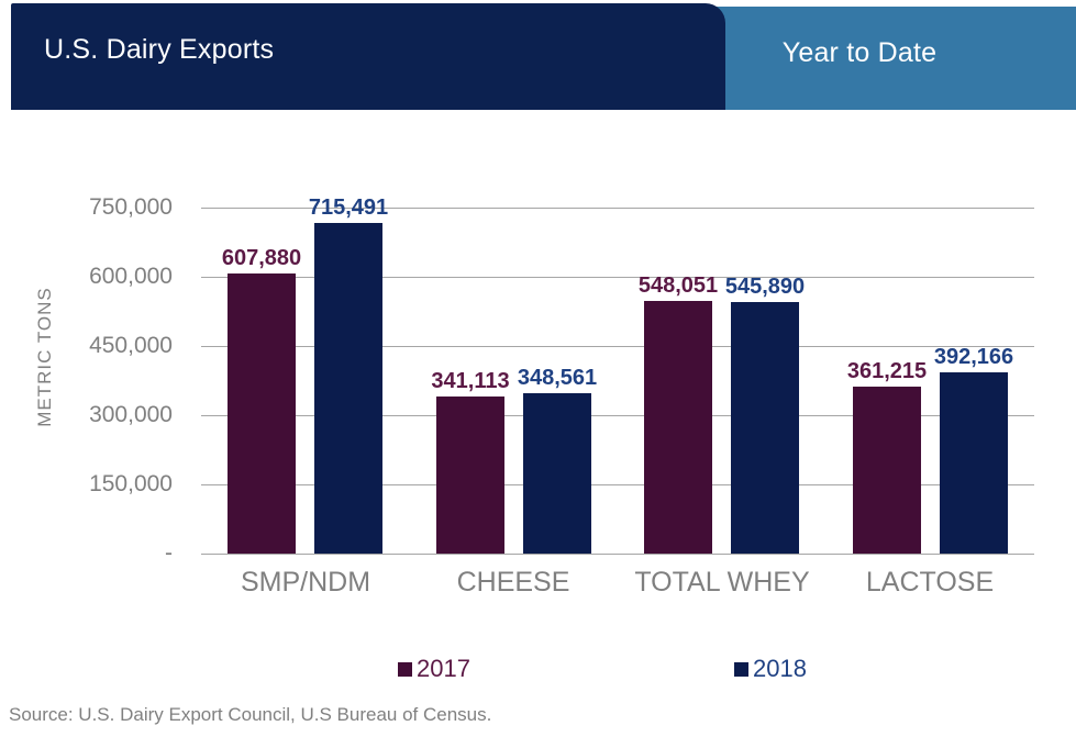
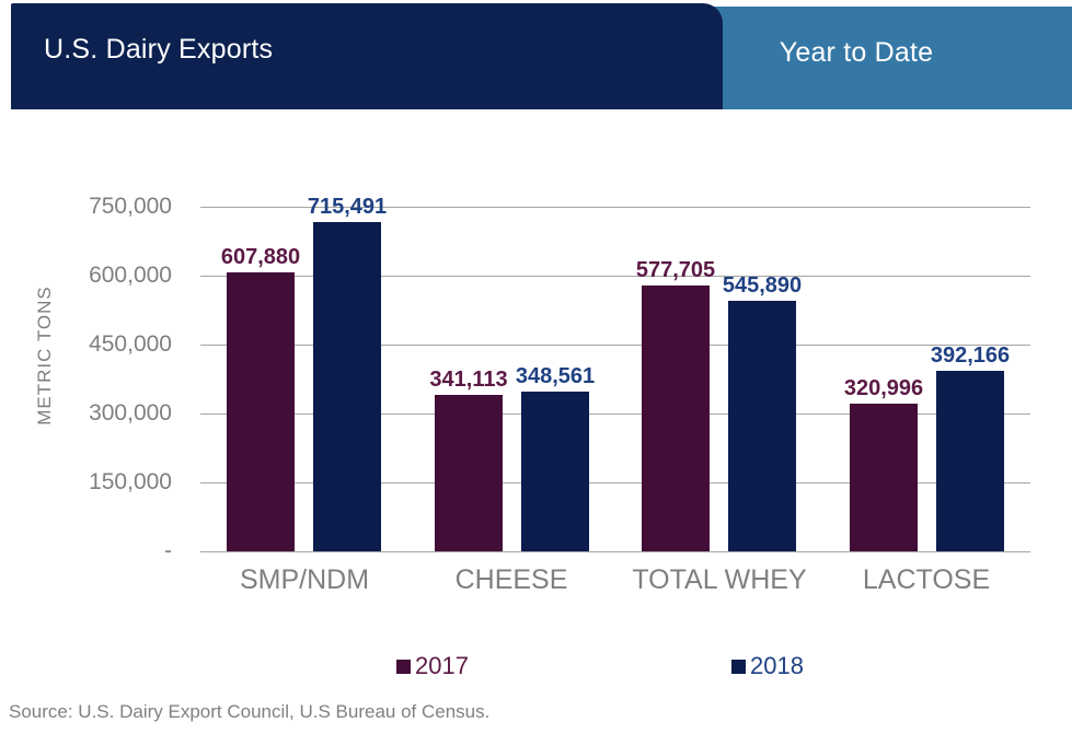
2017/TOTAL WHEY: 548,051 -> 577,705
2017/LACTOSE: 361,215 -> 320,996
